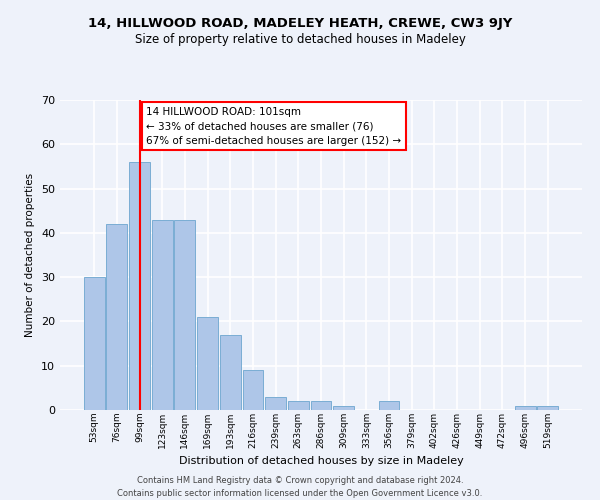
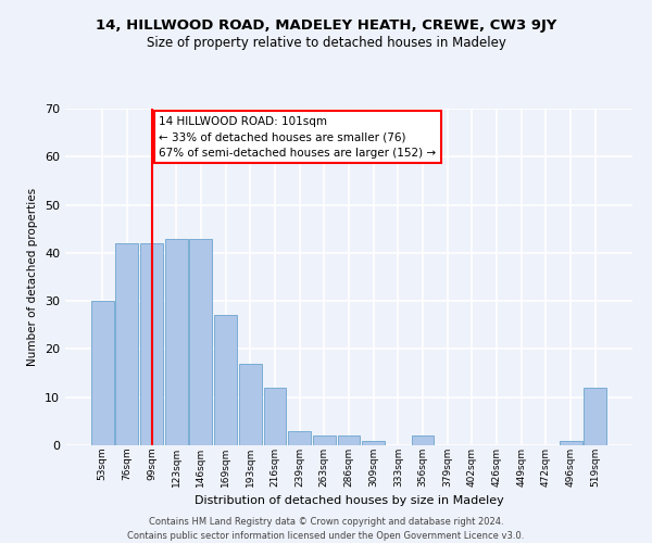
99sqm: 56 -> 42
169sqm: 21 -> 27
216sqm: 9 -> 12
519sqm: 1 -> 12
